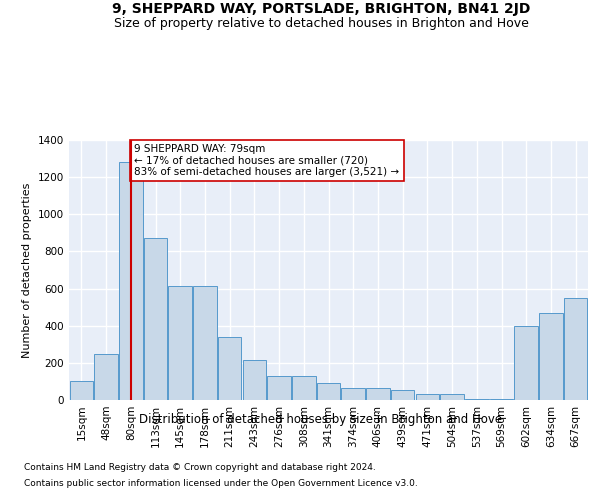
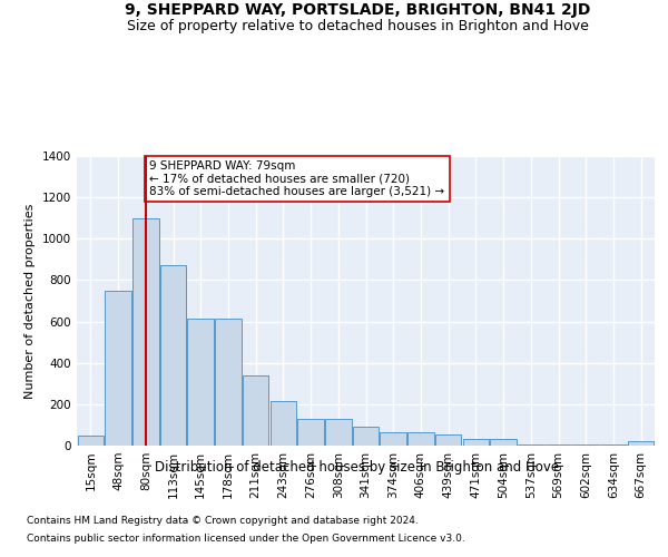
15sqm: 100 -> 50
48sqm: 250 -> 750
80sqm: 1280 -> 1100
602sqm: 400 -> 0
634sqm: 470 -> 0
667sqm: 550 -> 20
